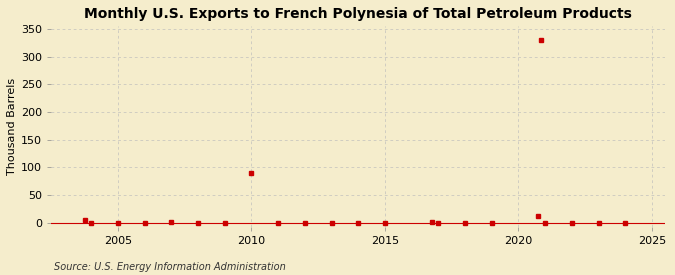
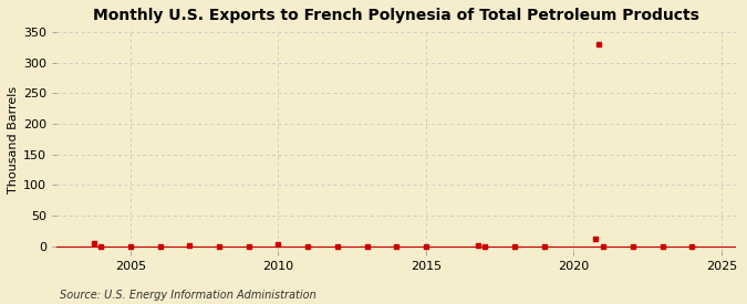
2010: 90 -> 3
